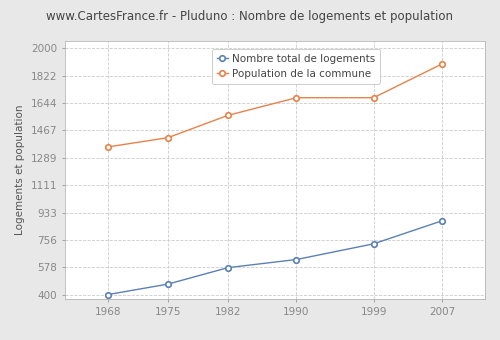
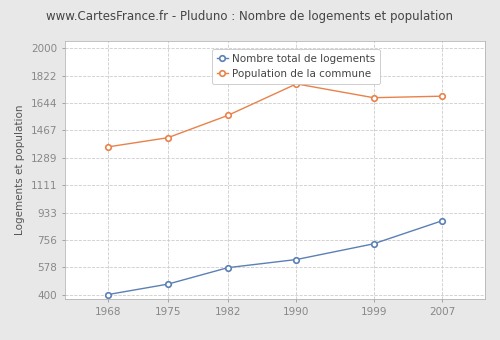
Population de la commune/1990: 1680 -> 1770
Population de la commune/2007: 1900 -> 1690
